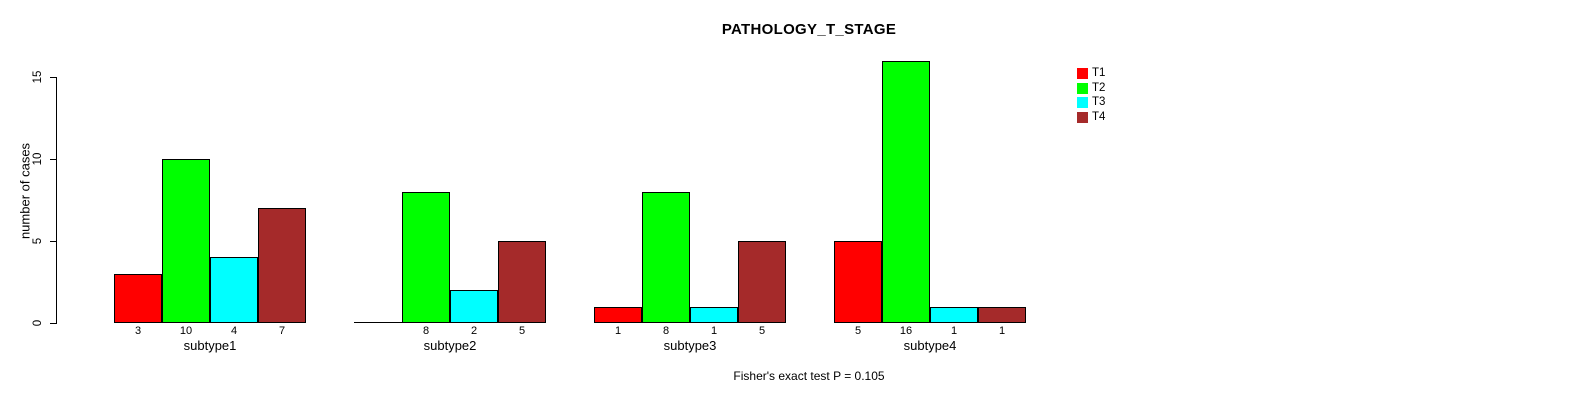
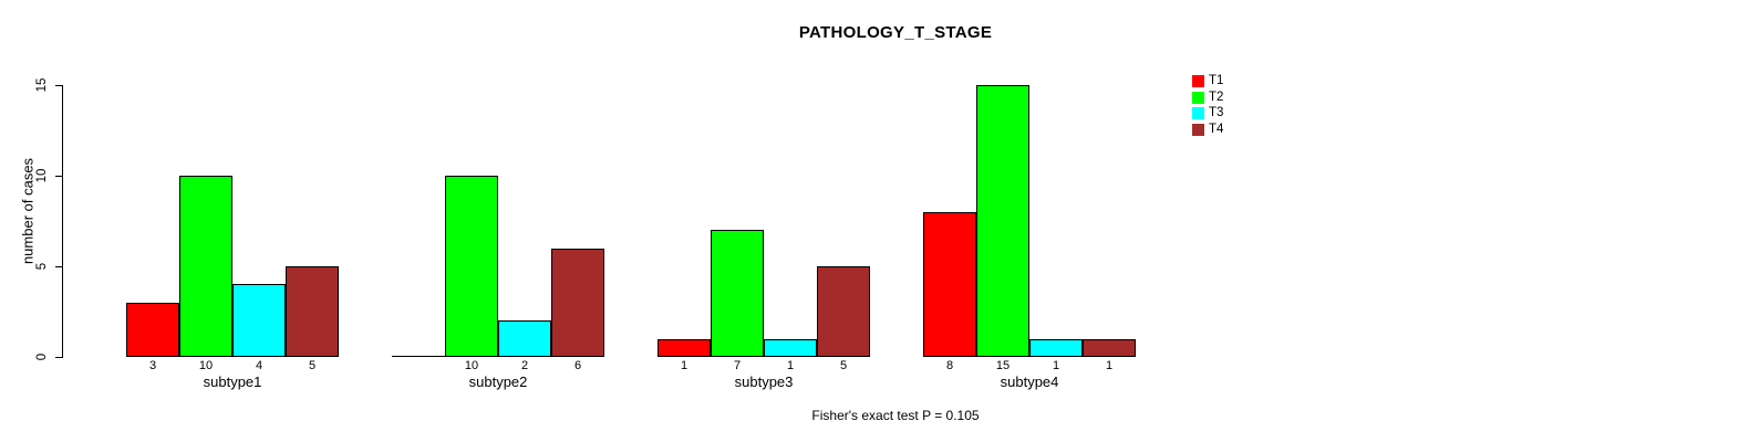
T4/subtype1: 7 -> 5
T2/subtype2: 8 -> 10
T4/subtype2: 5 -> 6
T2/subtype3: 8 -> 7
T1/subtype4: 5 -> 8
T2/subtype4: 16 -> 15
